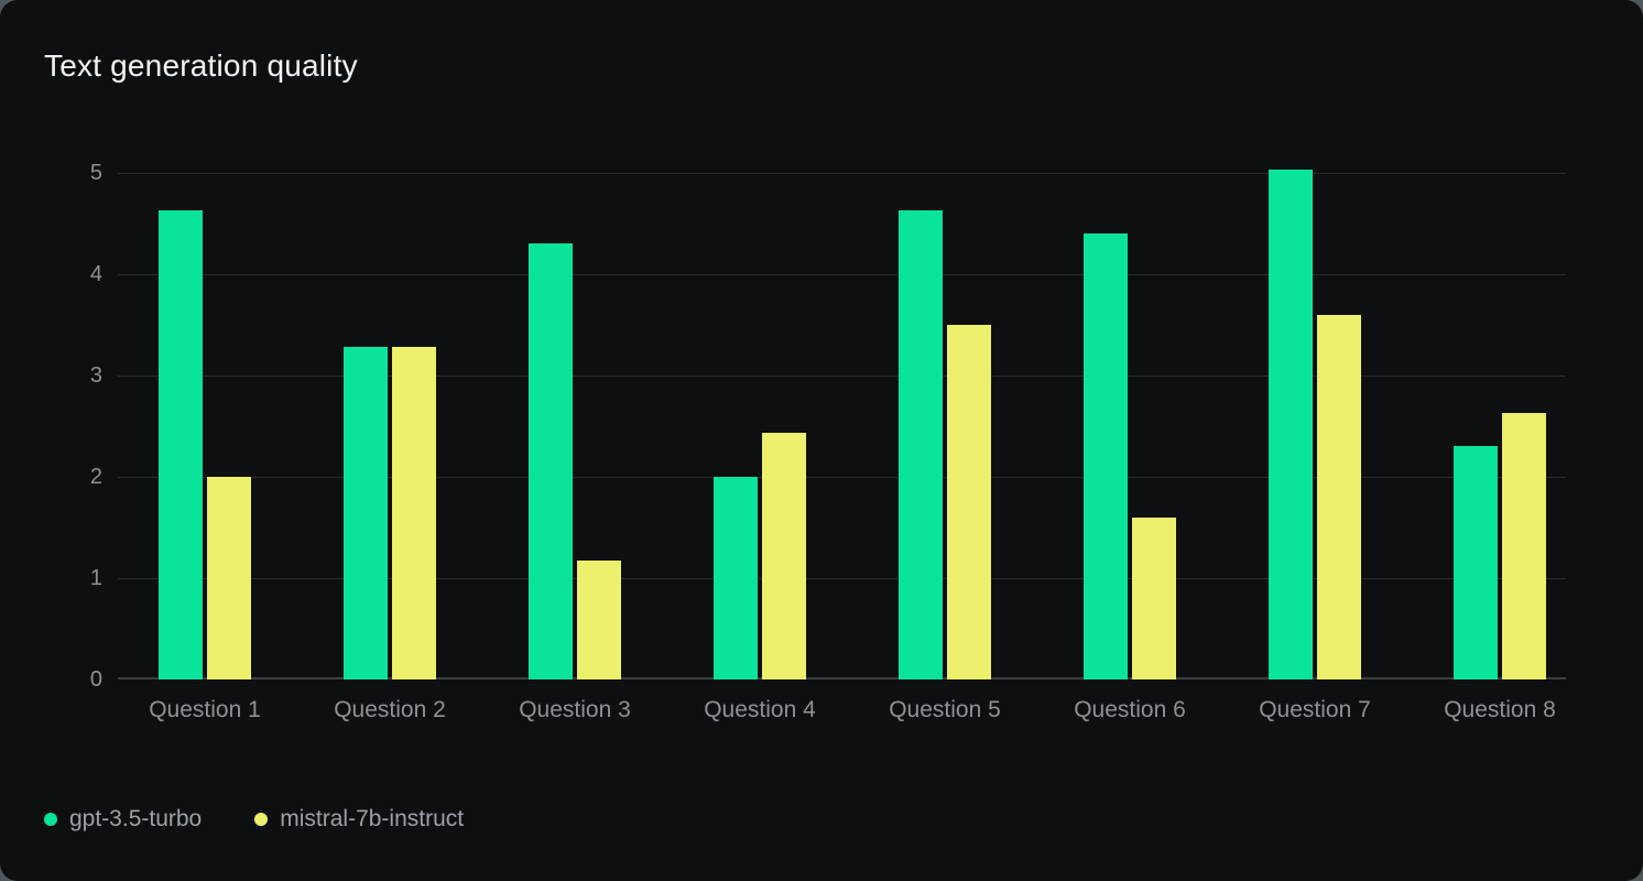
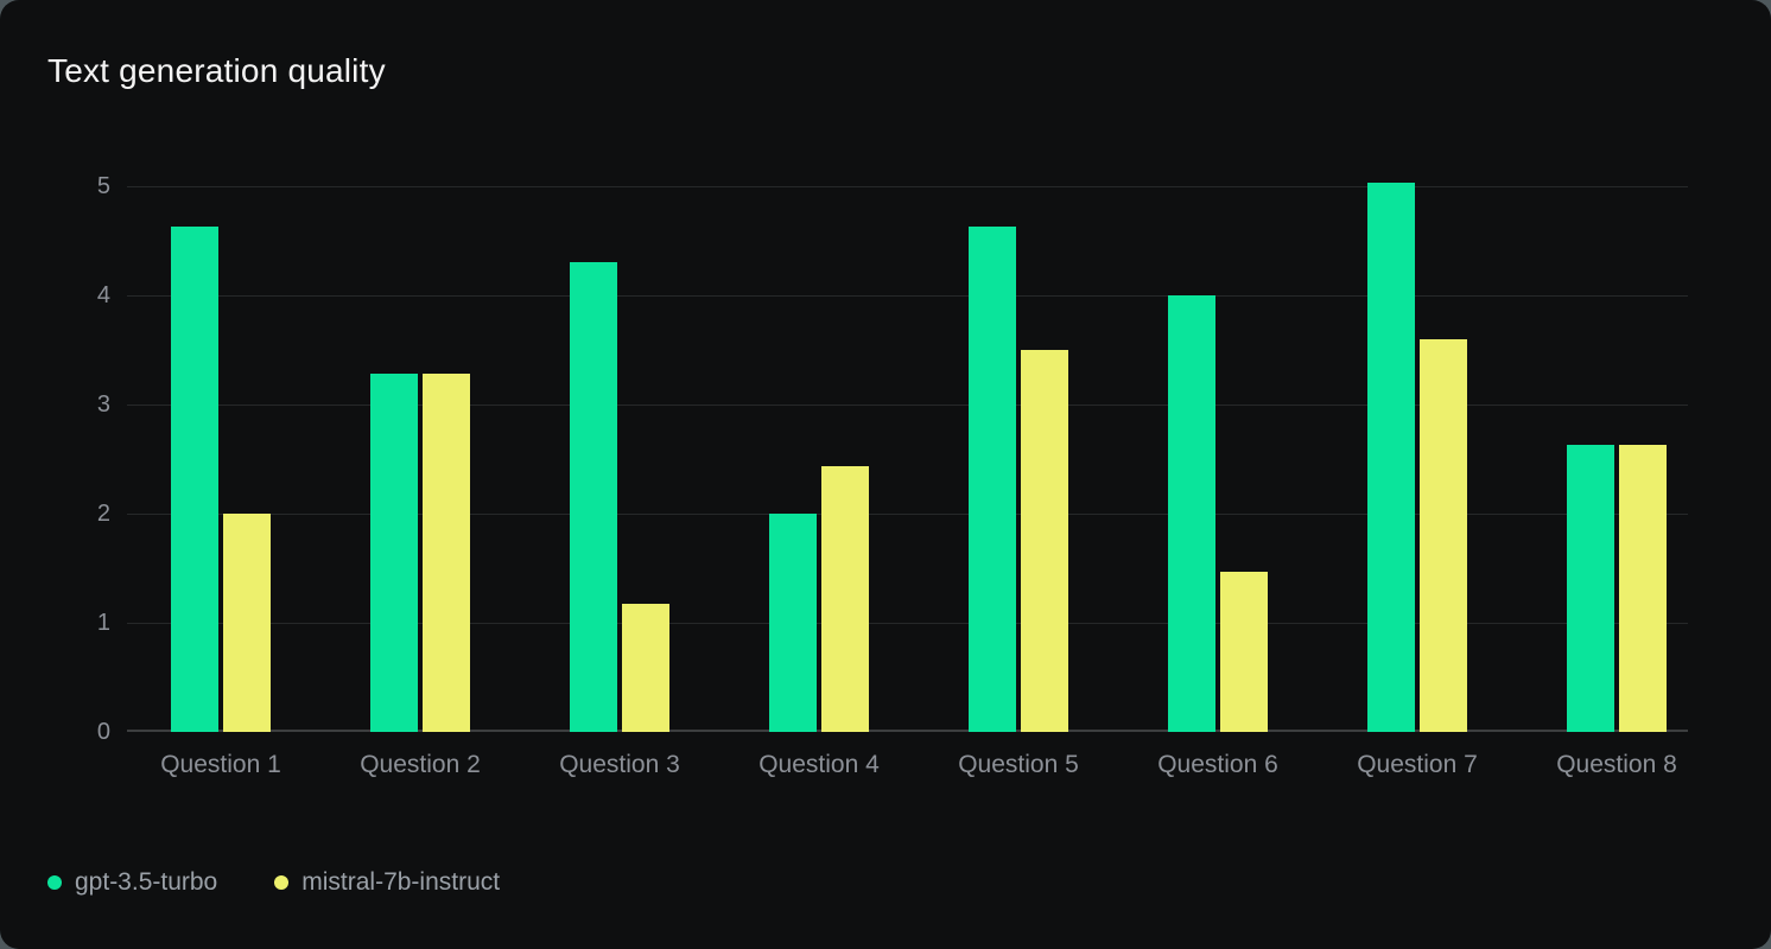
gpt-3.5-turbo/Question 6: 4.4 -> 4.0
mistral-7b-instruct/Question 6: 1.6 -> 1.5
gpt-3.5-turbo/Question 8: 2.3 -> 2.6
